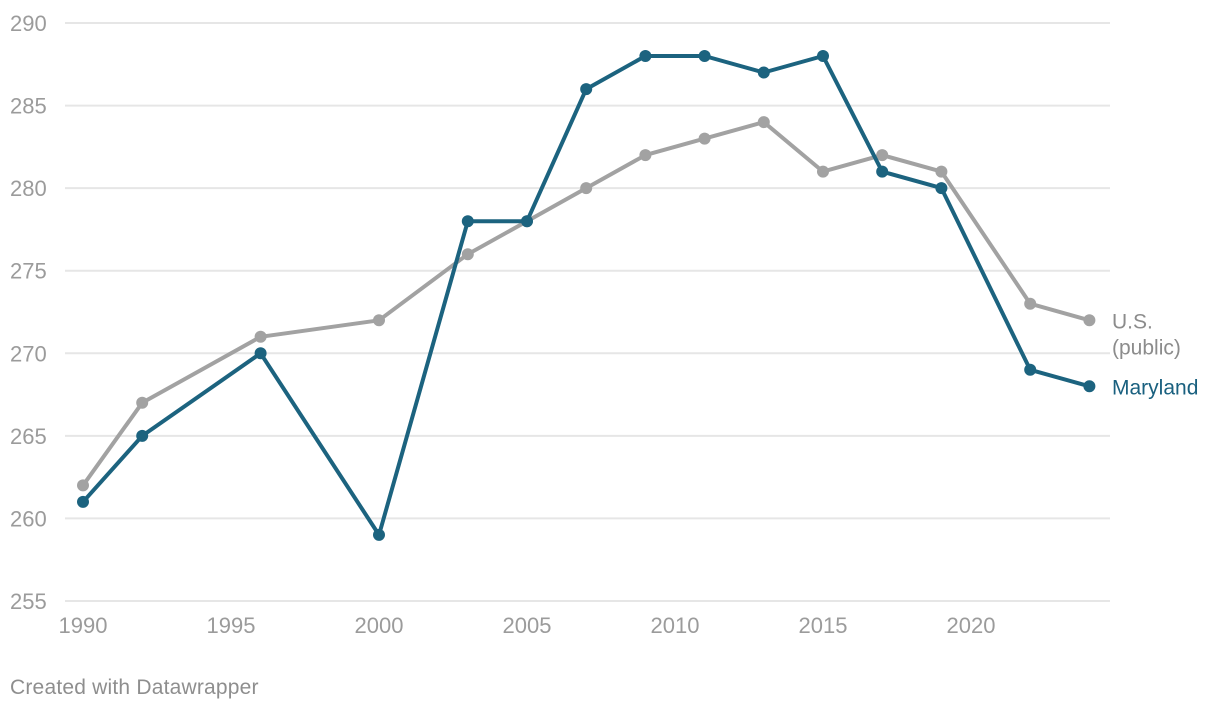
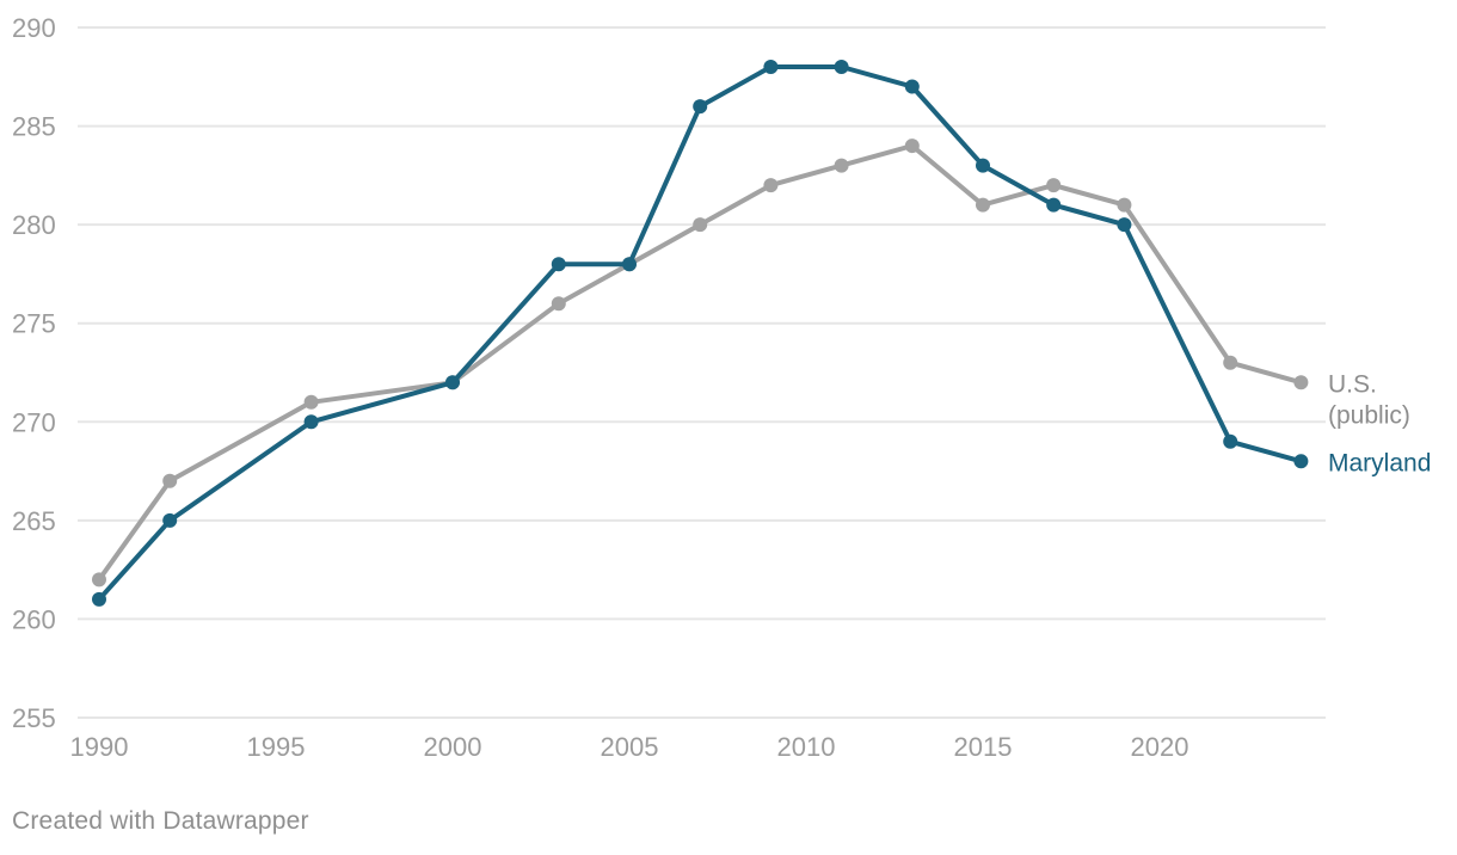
Maryland/2000: 259 -> 272
Maryland/2015: 288 -> 283
